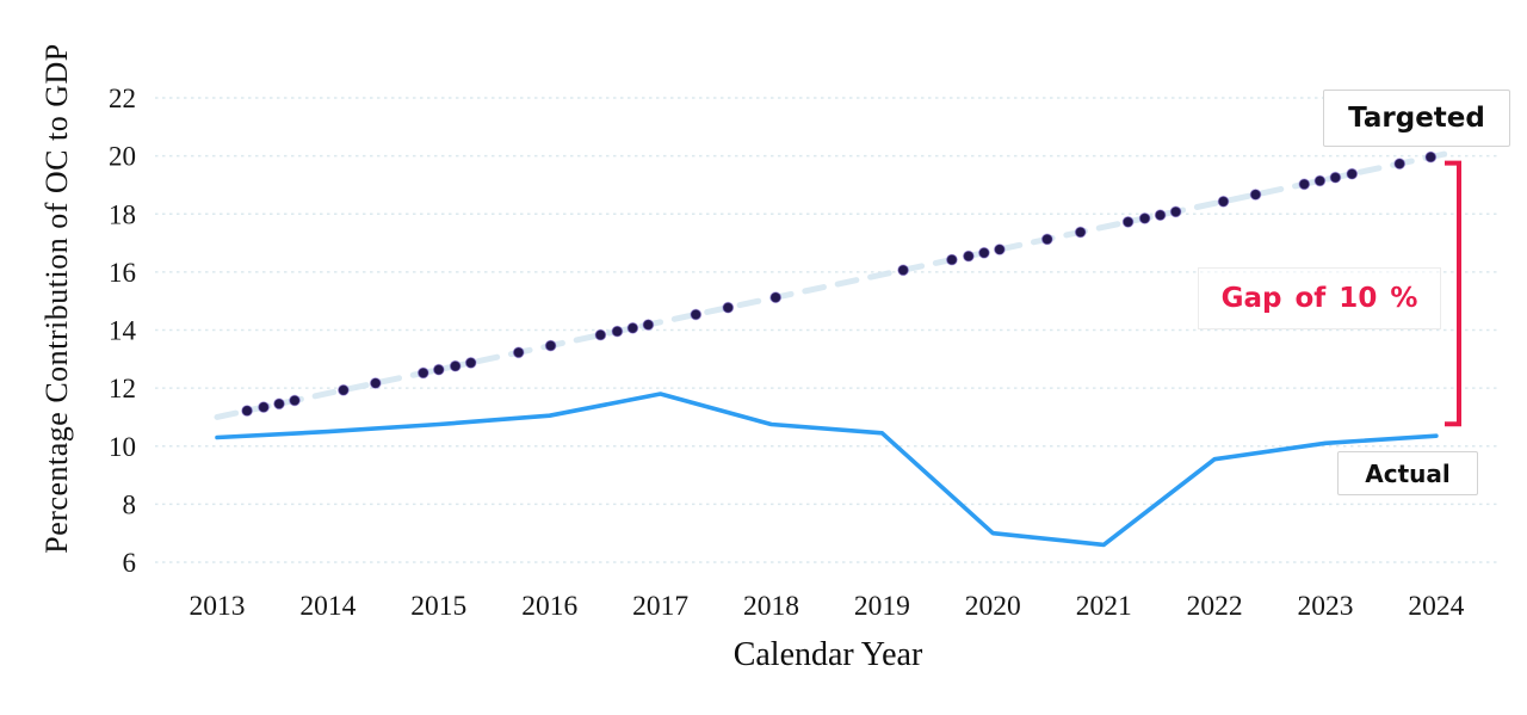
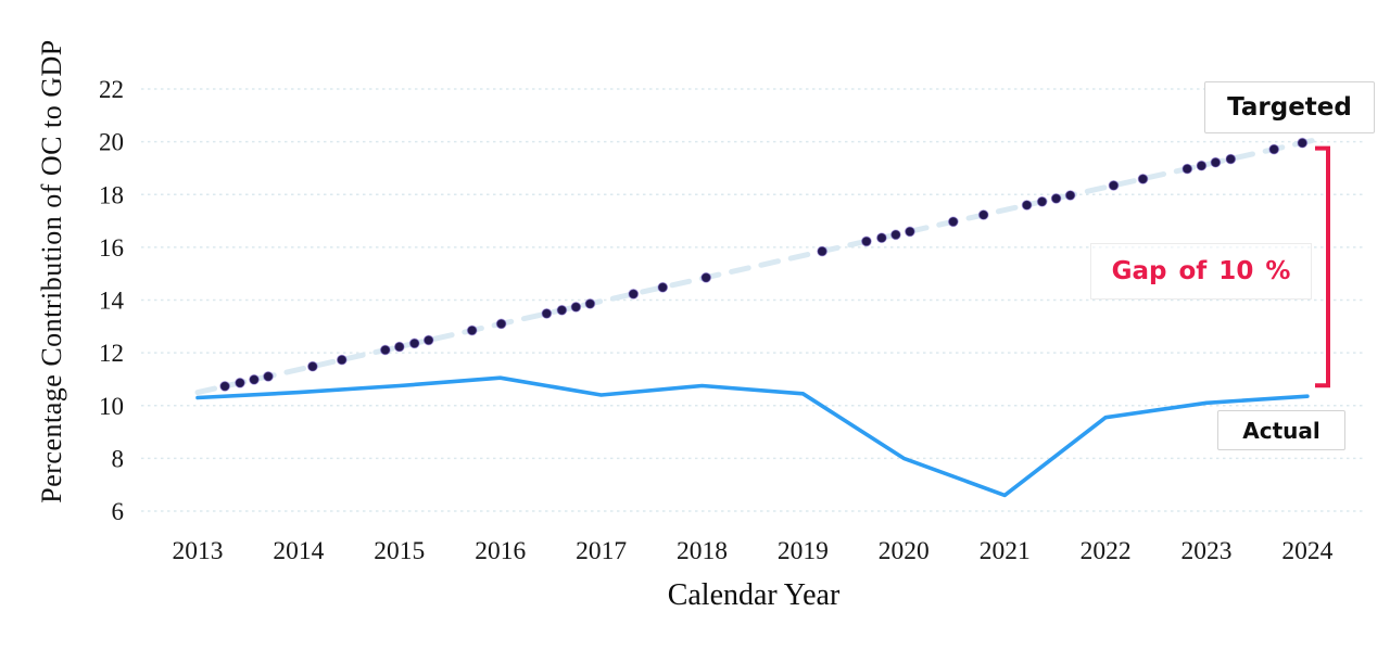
Targeted/2013: 11.0 -> 10.5
Actual/2017: 11.8 -> 10.4
Actual/2020: 7.0 -> 8.0
